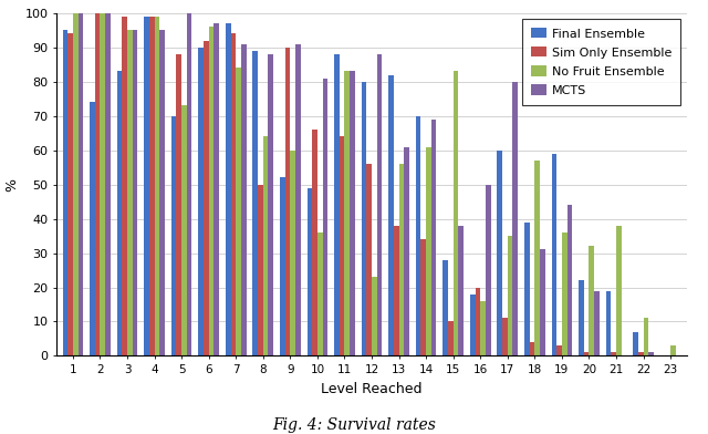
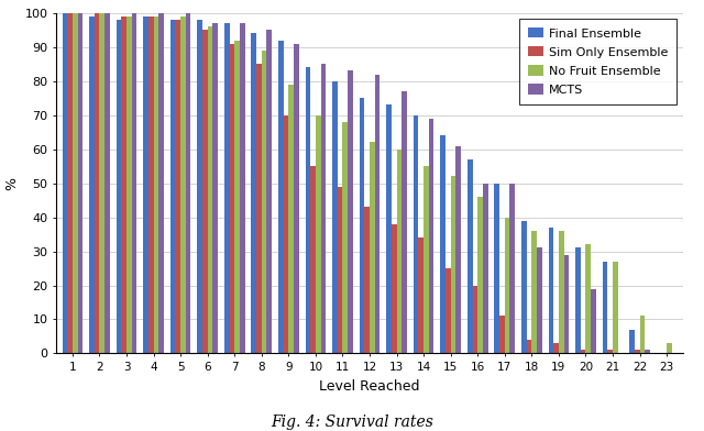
Final Ensemble/1: 95 -> 100
Sim Only Ensemble/1: 94 -> 100
Final Ensemble/2: 74 -> 99
Final Ensemble/3: 83 -> 98
No Fruit Ensemble/3: 95 -> 99
MCTS/3: 95 -> 100
MCTS/4: 95 -> 100
Final Ensemble/5: 70 -> 98
Sim Only Ensemble/5: 88 -> 98
No Fruit Ensemble/5: 73 -> 99
Final Ensemble/6: 90 -> 98
Sim Only Ensemble/6: 92 -> 95
Sim Only Ensemble/7: 94 -> 91
No Fruit Ensemble/7: 84 -> 92
MCTS/7: 91 -> 97
Final Ensemble/8: 89 -> 94
Sim Only Ensemble/8: 50 -> 85
No Fruit Ensemble/8: 64 -> 89
MCTS/8: 88 -> 95
Final Ensemble/9: 52 -> 92
Sim Only Ensemble/9: 90 -> 70
No Fruit Ensemble/9: 60 -> 79
Final Ensemble/10: 49 -> 84
Sim Only Ensemble/10: 66 -> 55
No Fruit Ensemble/10: 36 -> 70
MCTS/10: 81 -> 85
Final Ensemble/11: 88 -> 80
Sim Only Ensemble/11: 64 -> 49
No Fruit Ensemble/11: 83 -> 68
Final Ensemble/12: 80 -> 75
Sim Only Ensemble/12: 56 -> 43
No Fruit Ensemble/12: 23 -> 62
MCTS/12: 88 -> 82
Final Ensemble/13: 82 -> 73
No Fruit Ensemble/13: 56 -> 60
MCTS/13: 61 -> 77
No Fruit Ensemble/14: 61 -> 55
Final Ensemble/15: 28 -> 64
Sim Only Ensemble/15: 10 -> 25
No Fruit Ensemble/15: 83 -> 52
MCTS/15: 38 -> 61
Final Ensemble/16: 18 -> 57
No Fruit Ensemble/16: 16 -> 46
Final Ensemble/17: 60 -> 50
No Fruit Ensemble/17: 35 -> 40
MCTS/17: 80 -> 50
No Fruit Ensemble/18: 57 -> 36
Final Ensemble/19: 59 -> 37
MCTS/19: 44 -> 29
Final Ensemble/20: 22 -> 31
Final Ensemble/21: 19 -> 27
No Fruit Ensemble/21: 38 -> 27
